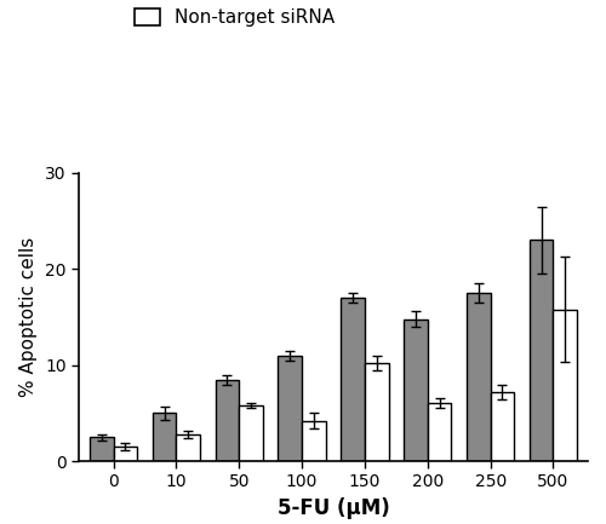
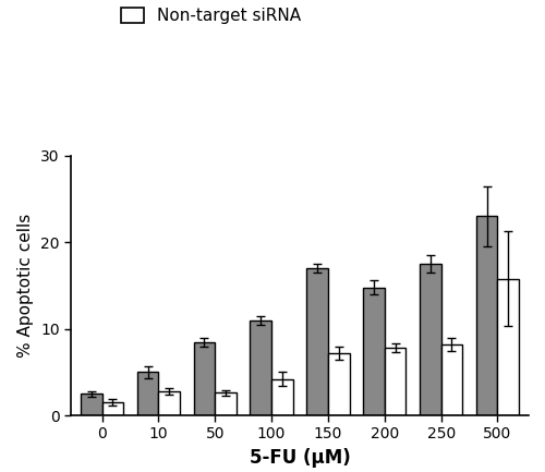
Non-target siRNA/50: 5.8 -> 2.6
Non-target siRNA/150: 10.2 -> 7.2
Non-target siRNA/200: 6.0 -> 7.8
Non-target siRNA/250: 7.2 -> 8.2
